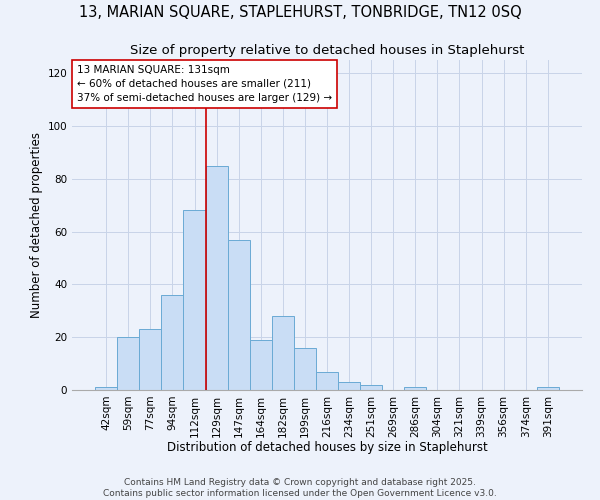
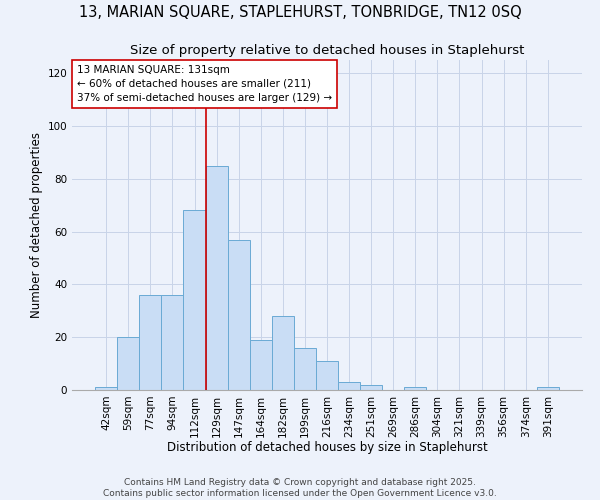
77sqm: 23 -> 36
216sqm: 7 -> 11
